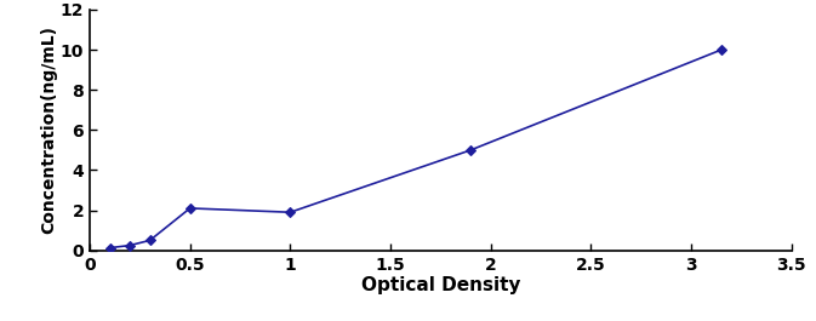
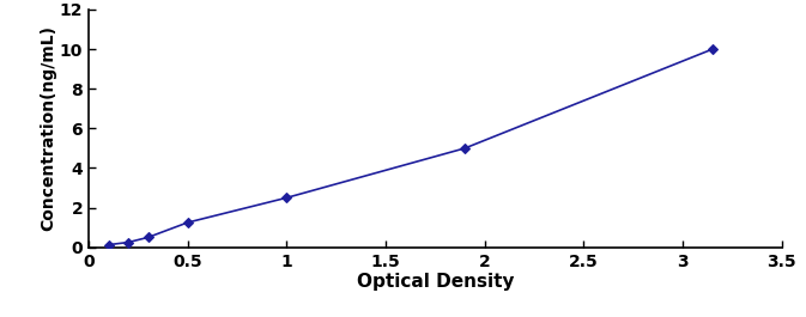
0.5: 2.1 -> 1.2
1: 1.9 -> 2.5
